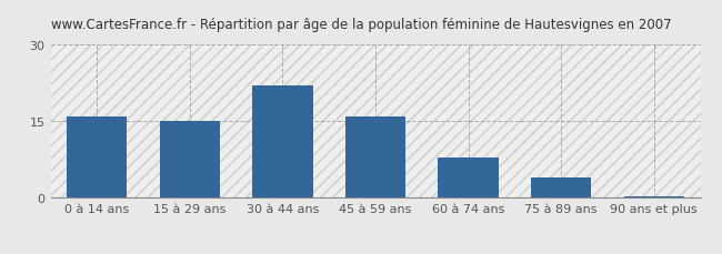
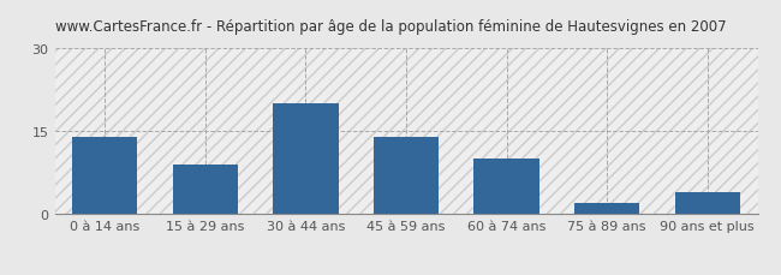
0 à 14 ans: 16.0 -> 14.0
15 à 29 ans: 15.0 -> 9.0
30 à 44 ans: 22.0 -> 20.0
45 à 59 ans: 16.0 -> 14.0
60 à 74 ans: 8.0 -> 10.0
75 à 89 ans: 4.0 -> 2.0
90 ans et plus: 0.3 -> 4.0
